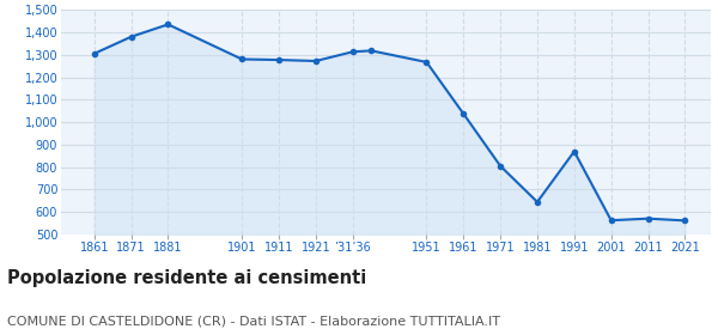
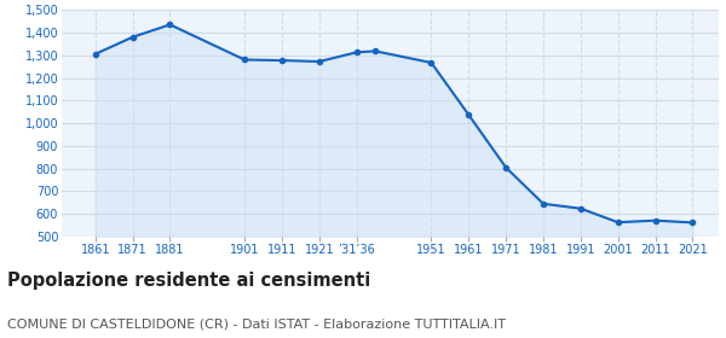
1991: 870 -> 620
